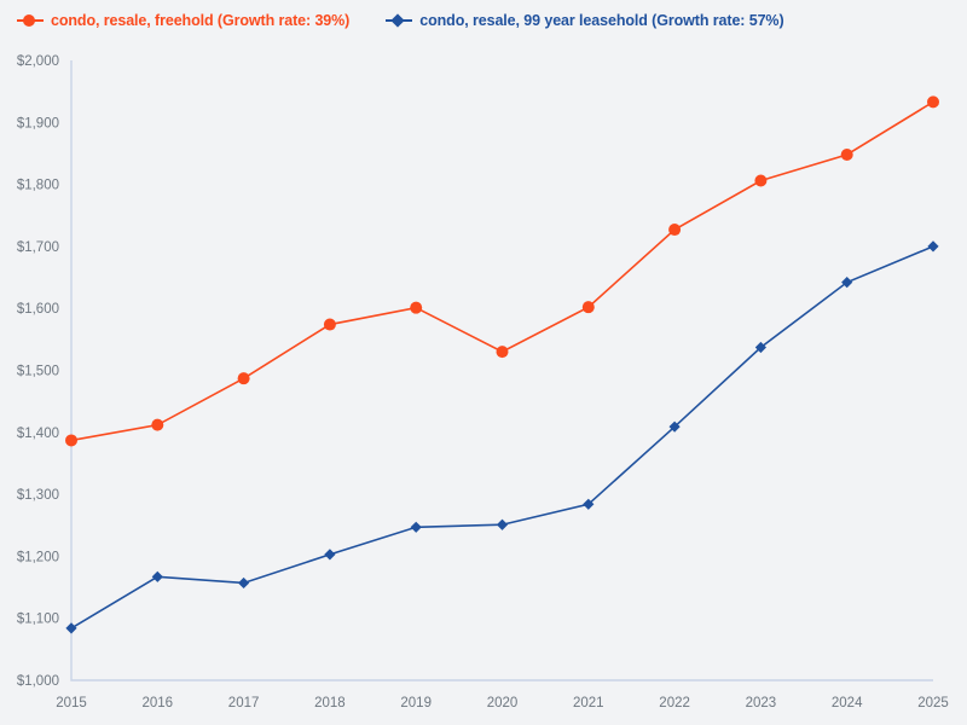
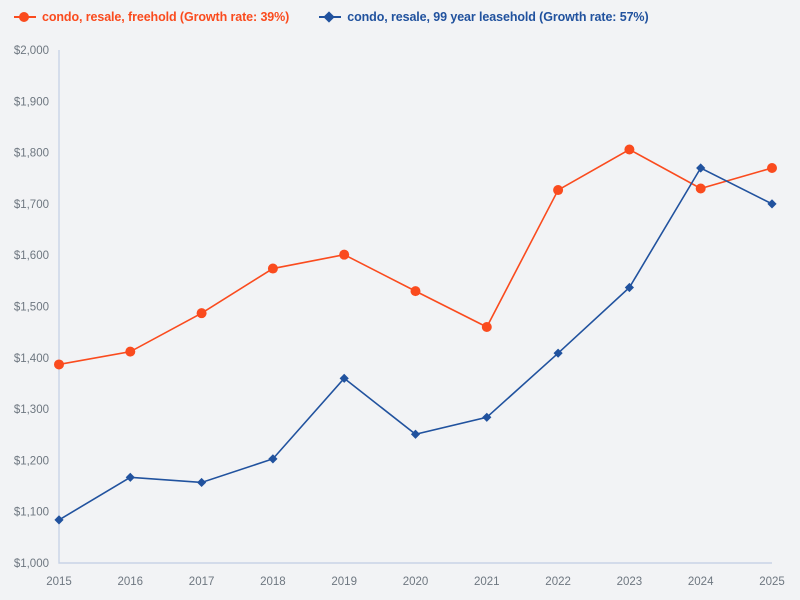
condo, resale, 99 year leasehold (Growth rate: 57%)/2019: $1250 -> $1360
condo, resale, freehold (Growth rate: 39%)/2021: $1600 -> $1460
condo, resale, freehold (Growth rate: 39%)/2024: $1850 -> $1730
condo, resale, 99 year leasehold (Growth rate: 57%)/2024: $1640 -> $1770
condo, resale, freehold (Growth rate: 39%)/2025: $1930 -> $1770
